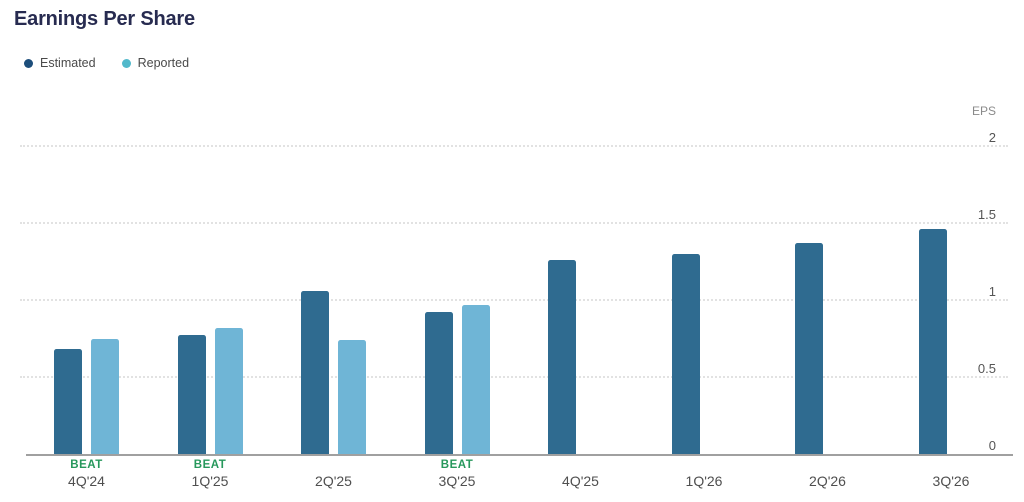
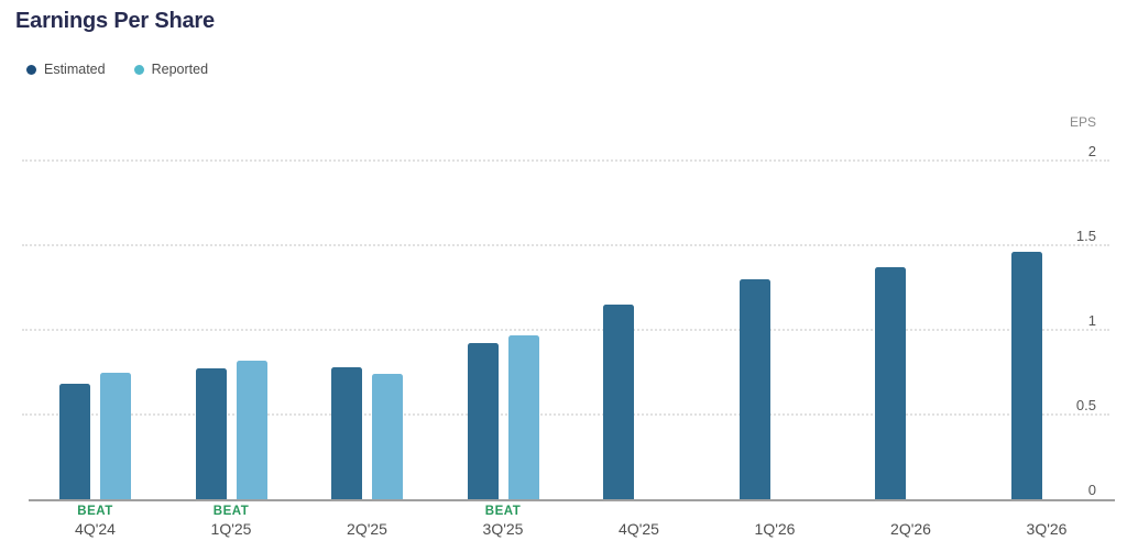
Estimated/2Q'25: 1.06 -> 0.78
Estimated/4Q'25: 1.26 -> 1.15
